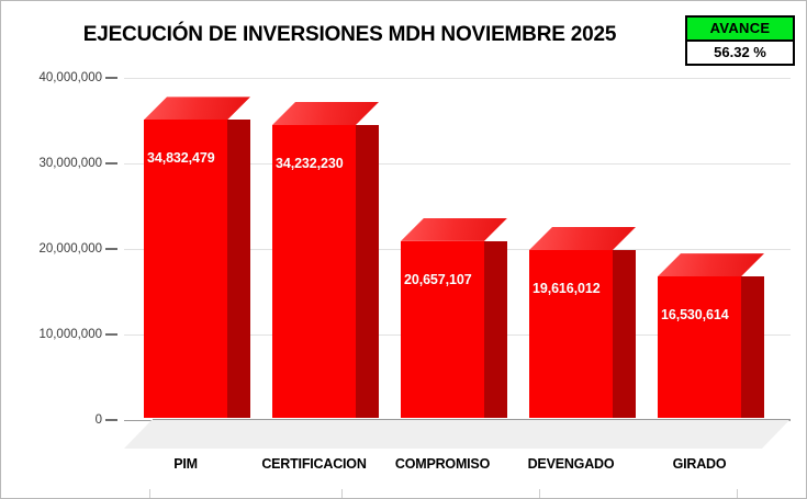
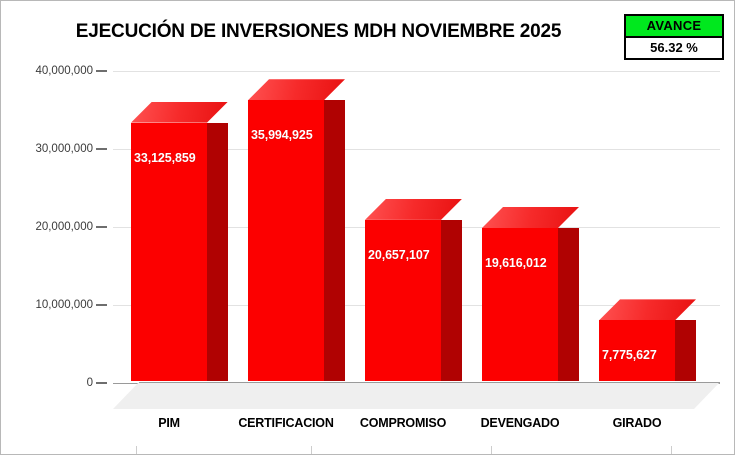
PIM: 34,832,479 -> 33,125,859
CERTIFICACION: 34,232,230 -> 35,994,925
GIRADO: 16,530,614 -> 7,775,627
